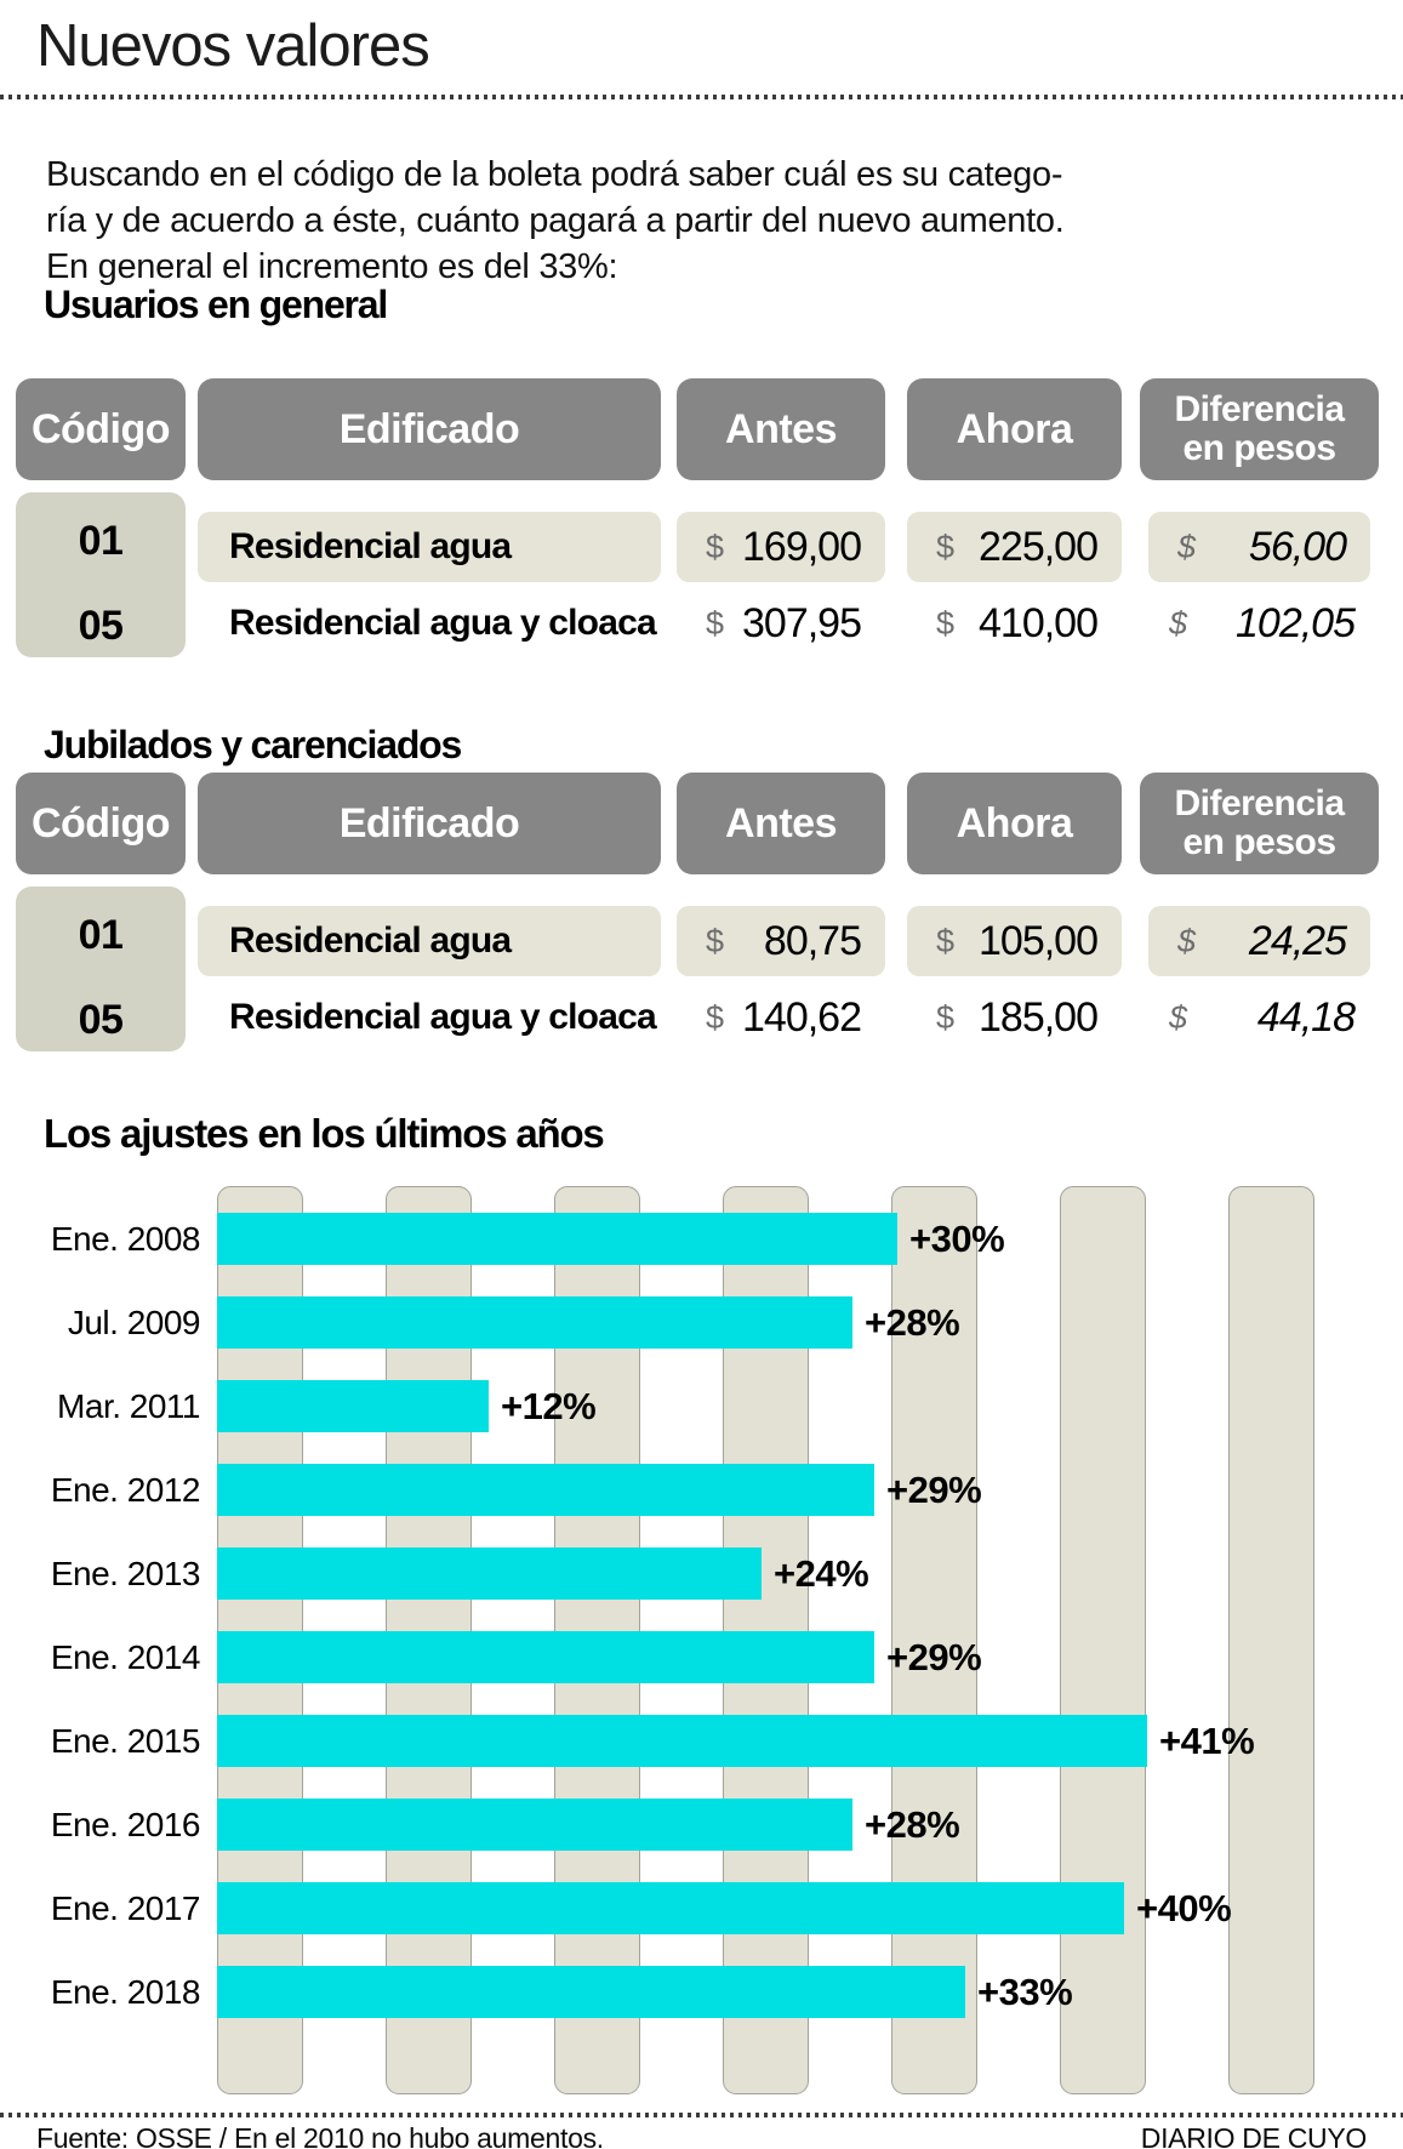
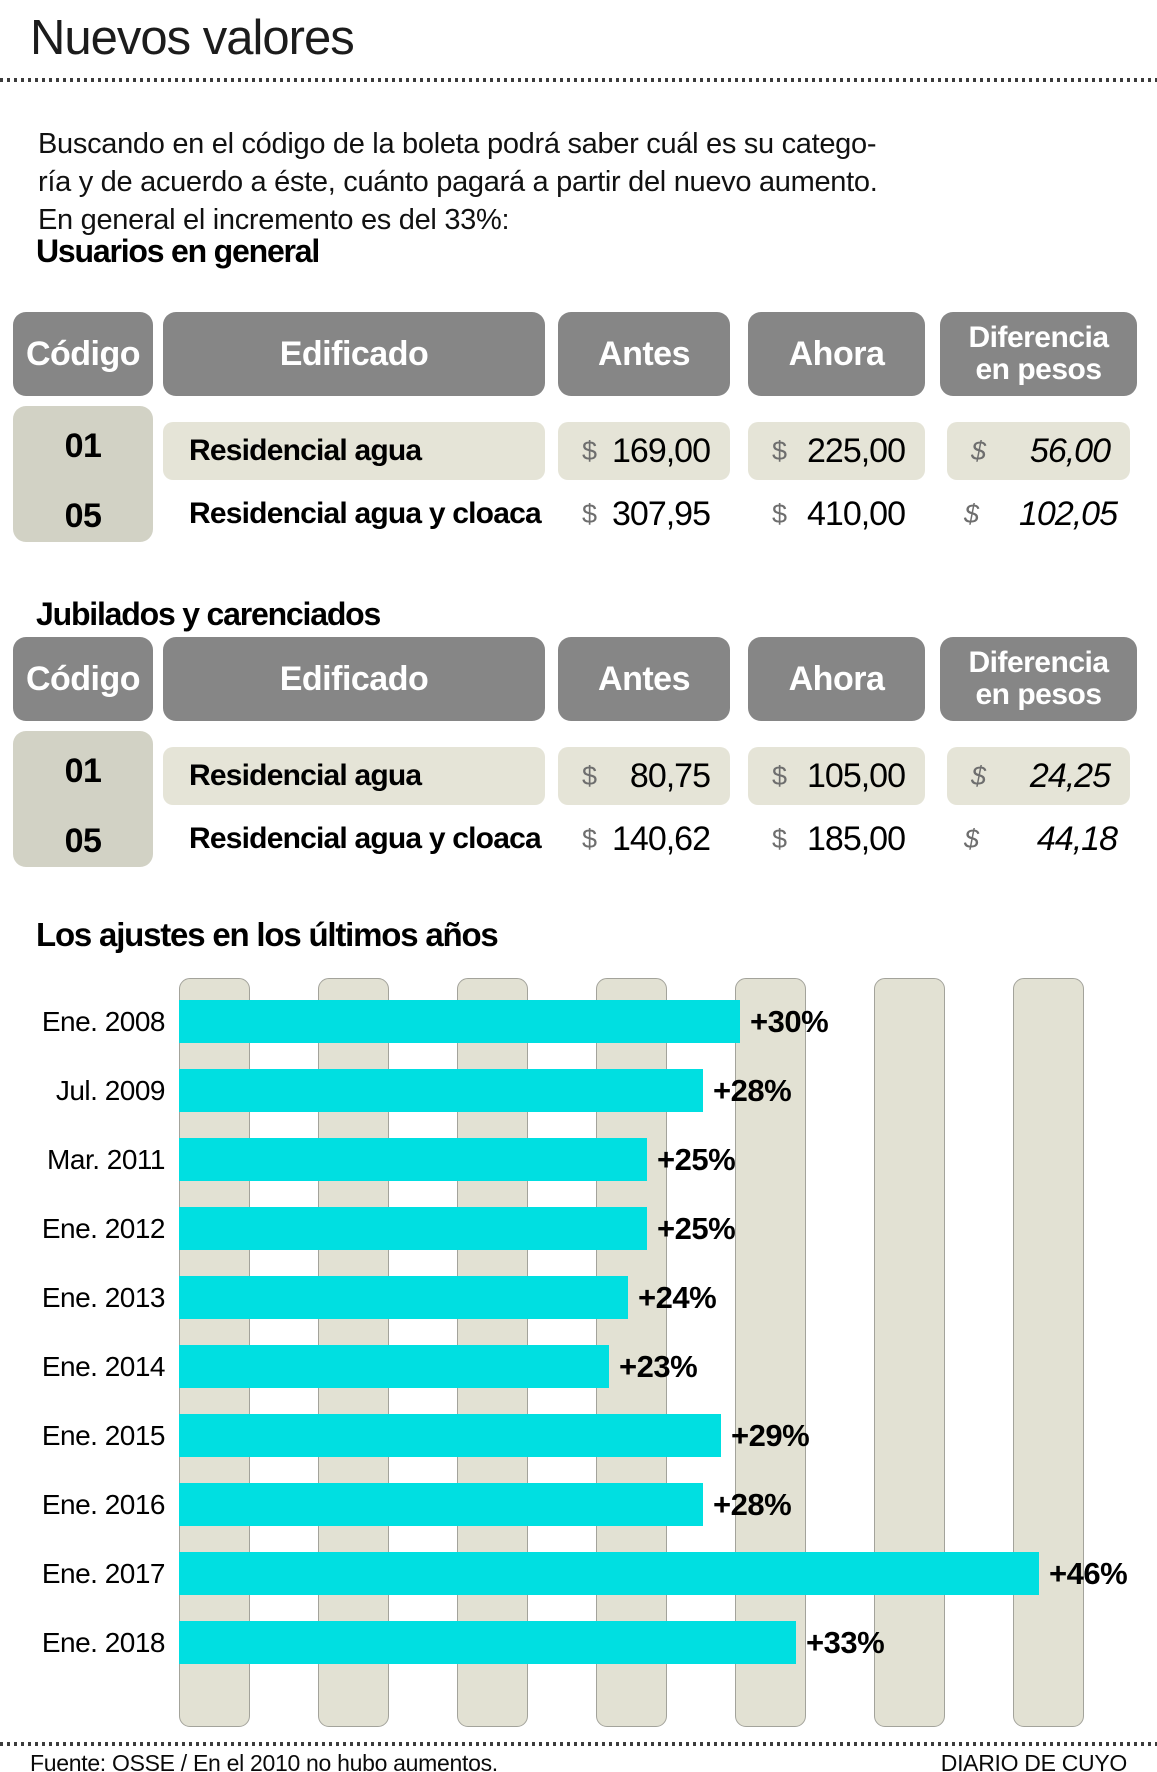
Mar. 2011: +12% -> +25%
Ene. 2012: +29% -> +25%
Ene. 2014: +29% -> +23%
Ene. 2015: +41% -> +29%
Ene. 2017: +40% -> +46%
